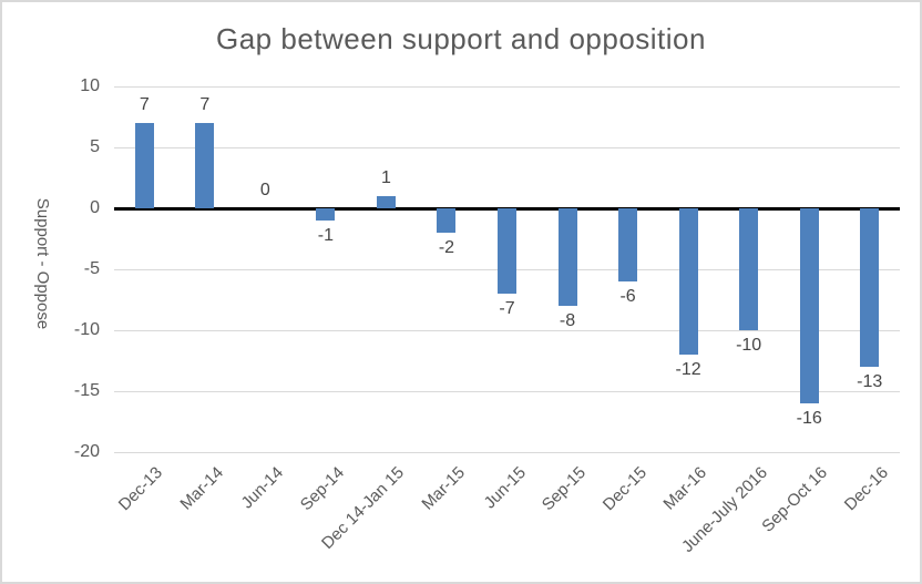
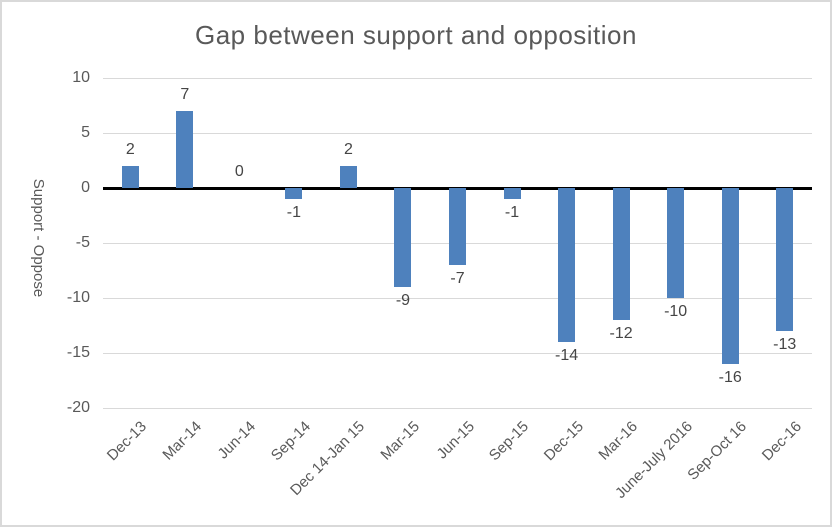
Dec-13: 7 -> 2
Dec 14-Jan 15: 1 -> 2
Mar-15: -2 -> -9
Sep-15: -8 -> -1
Dec-15: -6 -> -14
